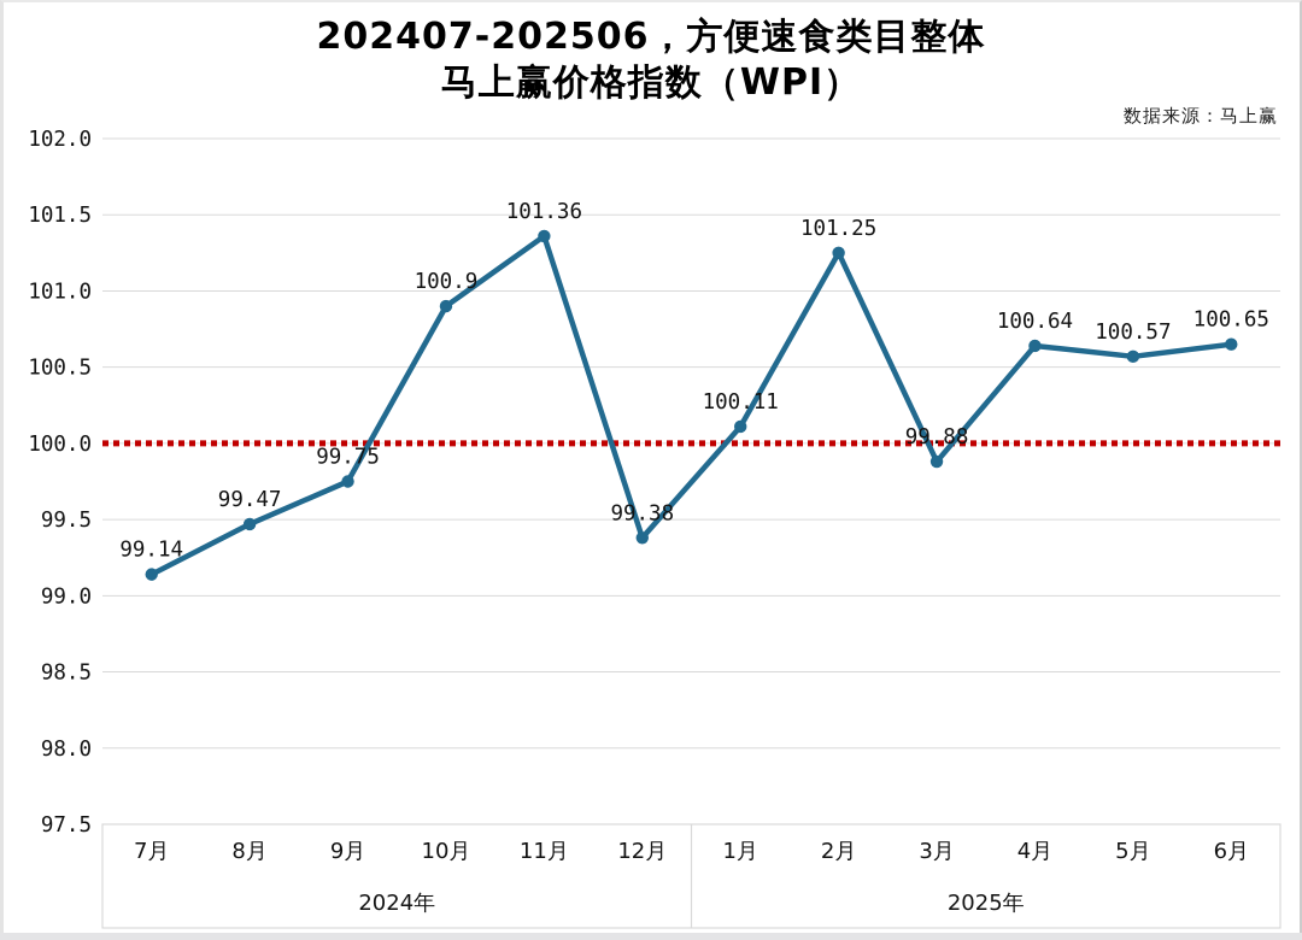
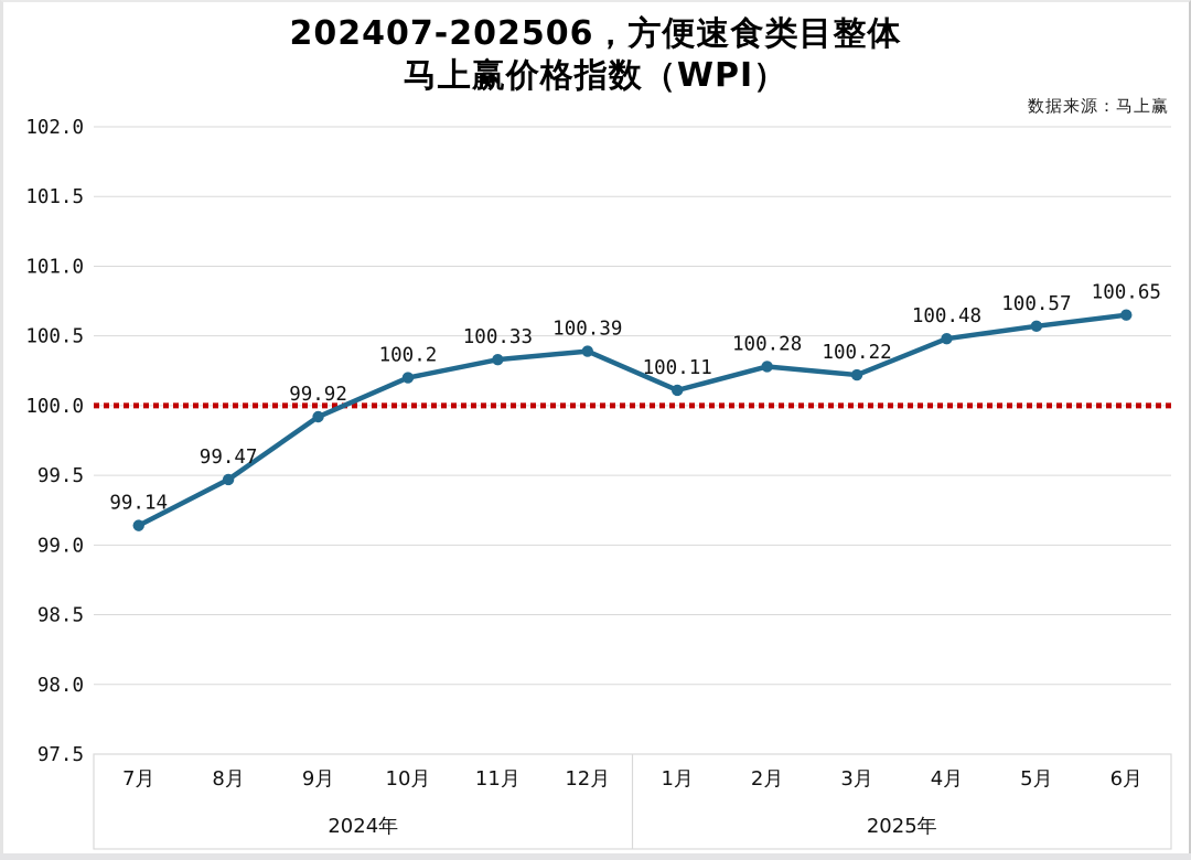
9月: 99.75 -> 99.92
10月: 100.9 -> 100.2
11月: 101.36 -> 100.33
12月: 99.38 -> 100.39
2月: 101.25 -> 100.28
3月: 99.88 -> 100.22
4月: 100.64 -> 100.48
